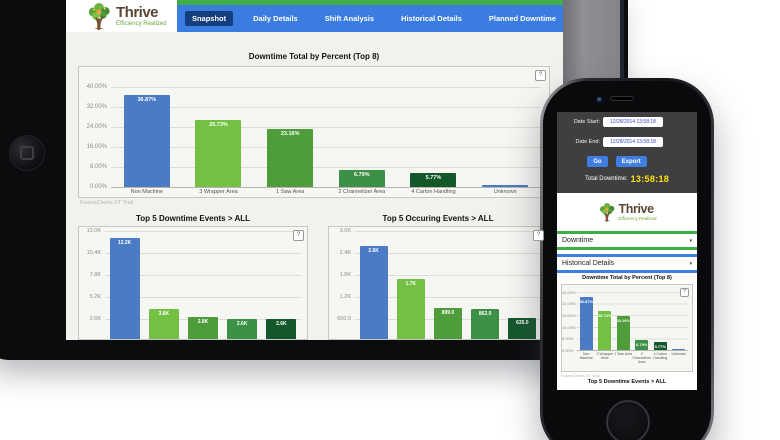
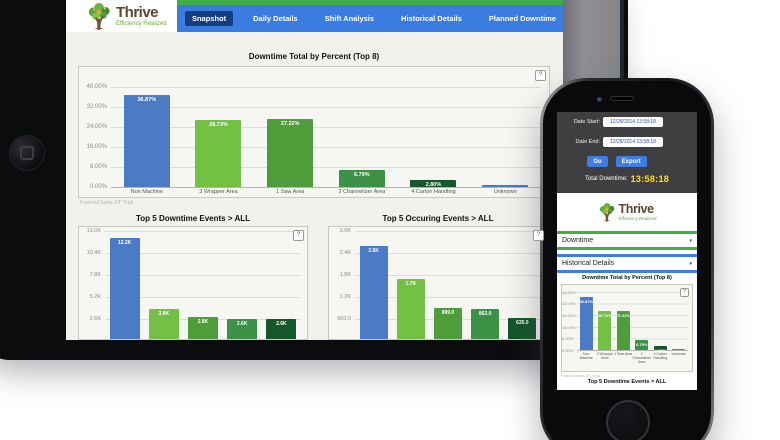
Downtime Total by Percent (Top 8)/1 Saw Area: 23.16% -> 27.22%
Downtime Total by Percent (Top 8)/4 Carton Handling: 5.77% -> 2.80%
